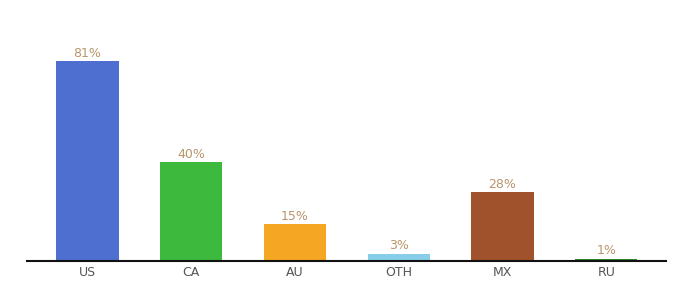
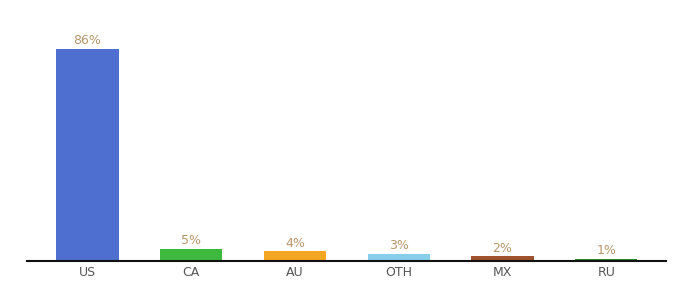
US: 81% -> 86%
CA: 40% -> 5%
AU: 15% -> 4%
MX: 28% -> 2%
